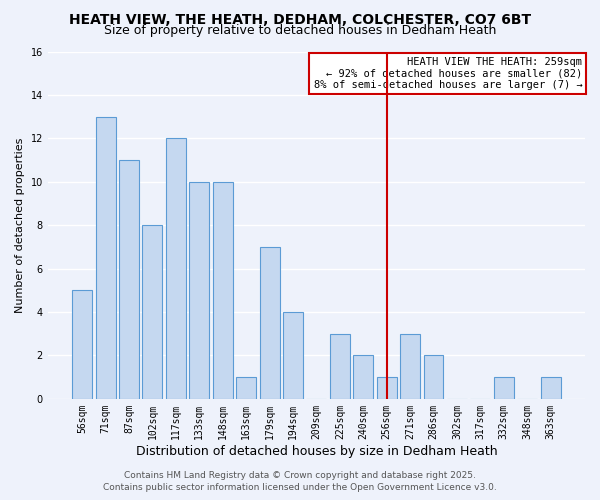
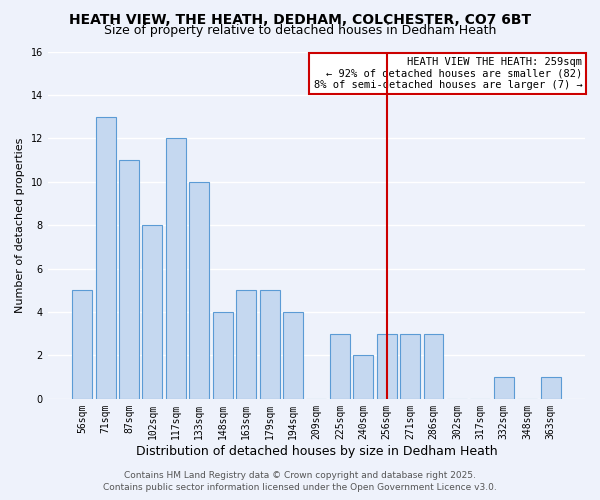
148sqm: 10 -> 4
163sqm: 1 -> 5
179sqm: 7 -> 5
256sqm: 1 -> 3
286sqm: 2 -> 3
